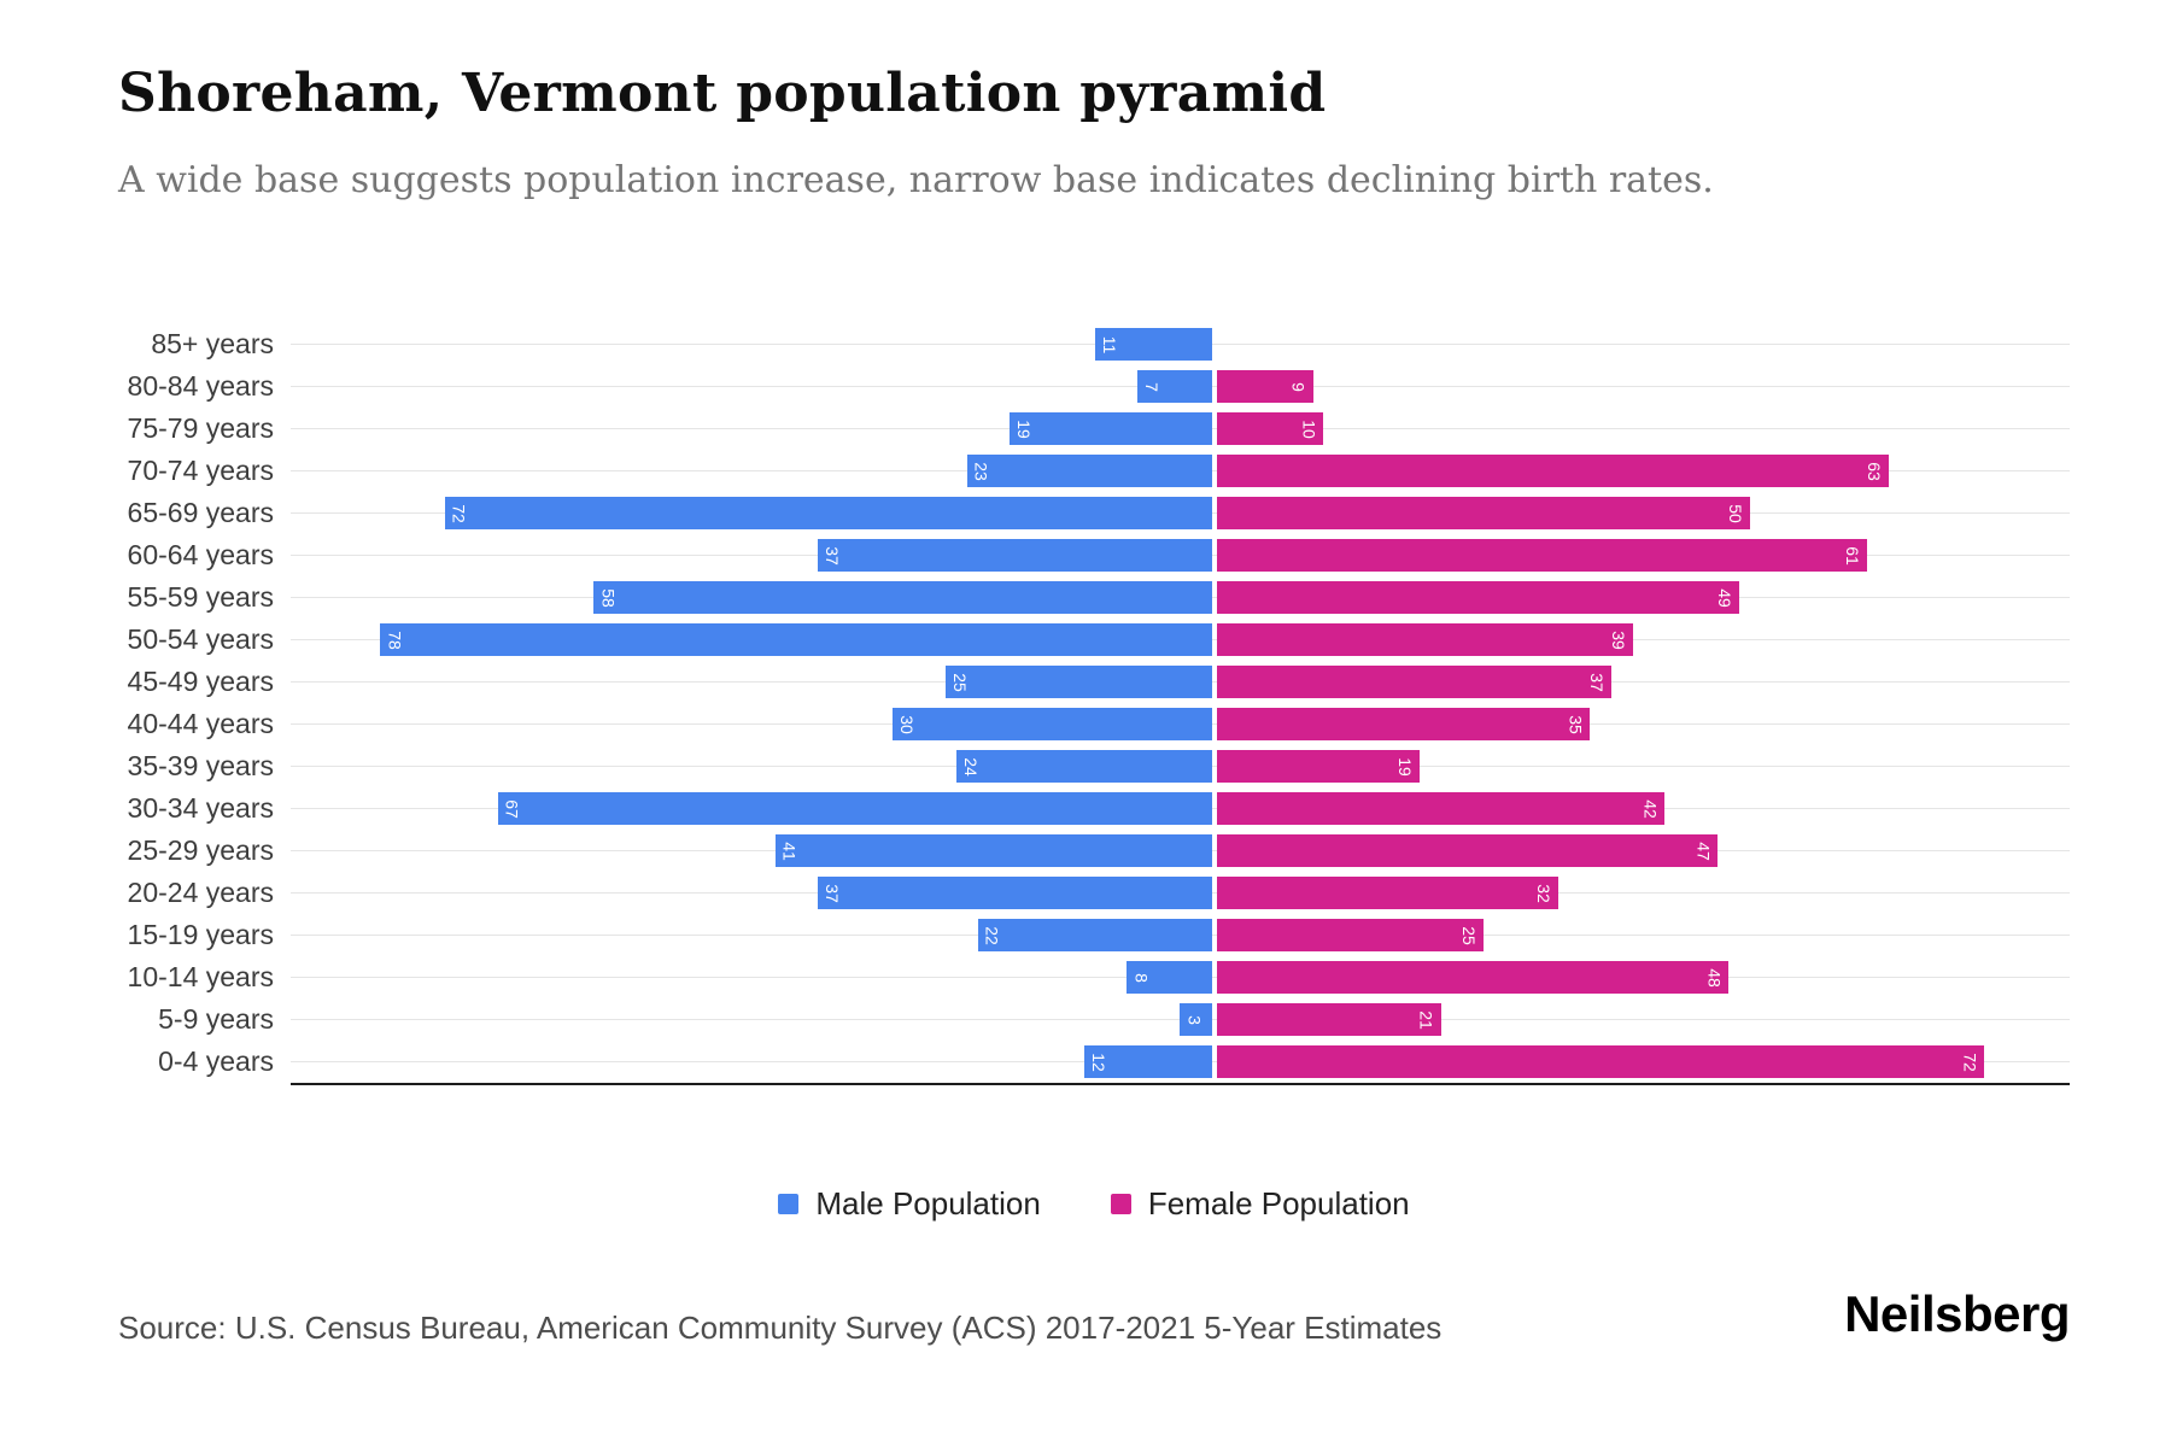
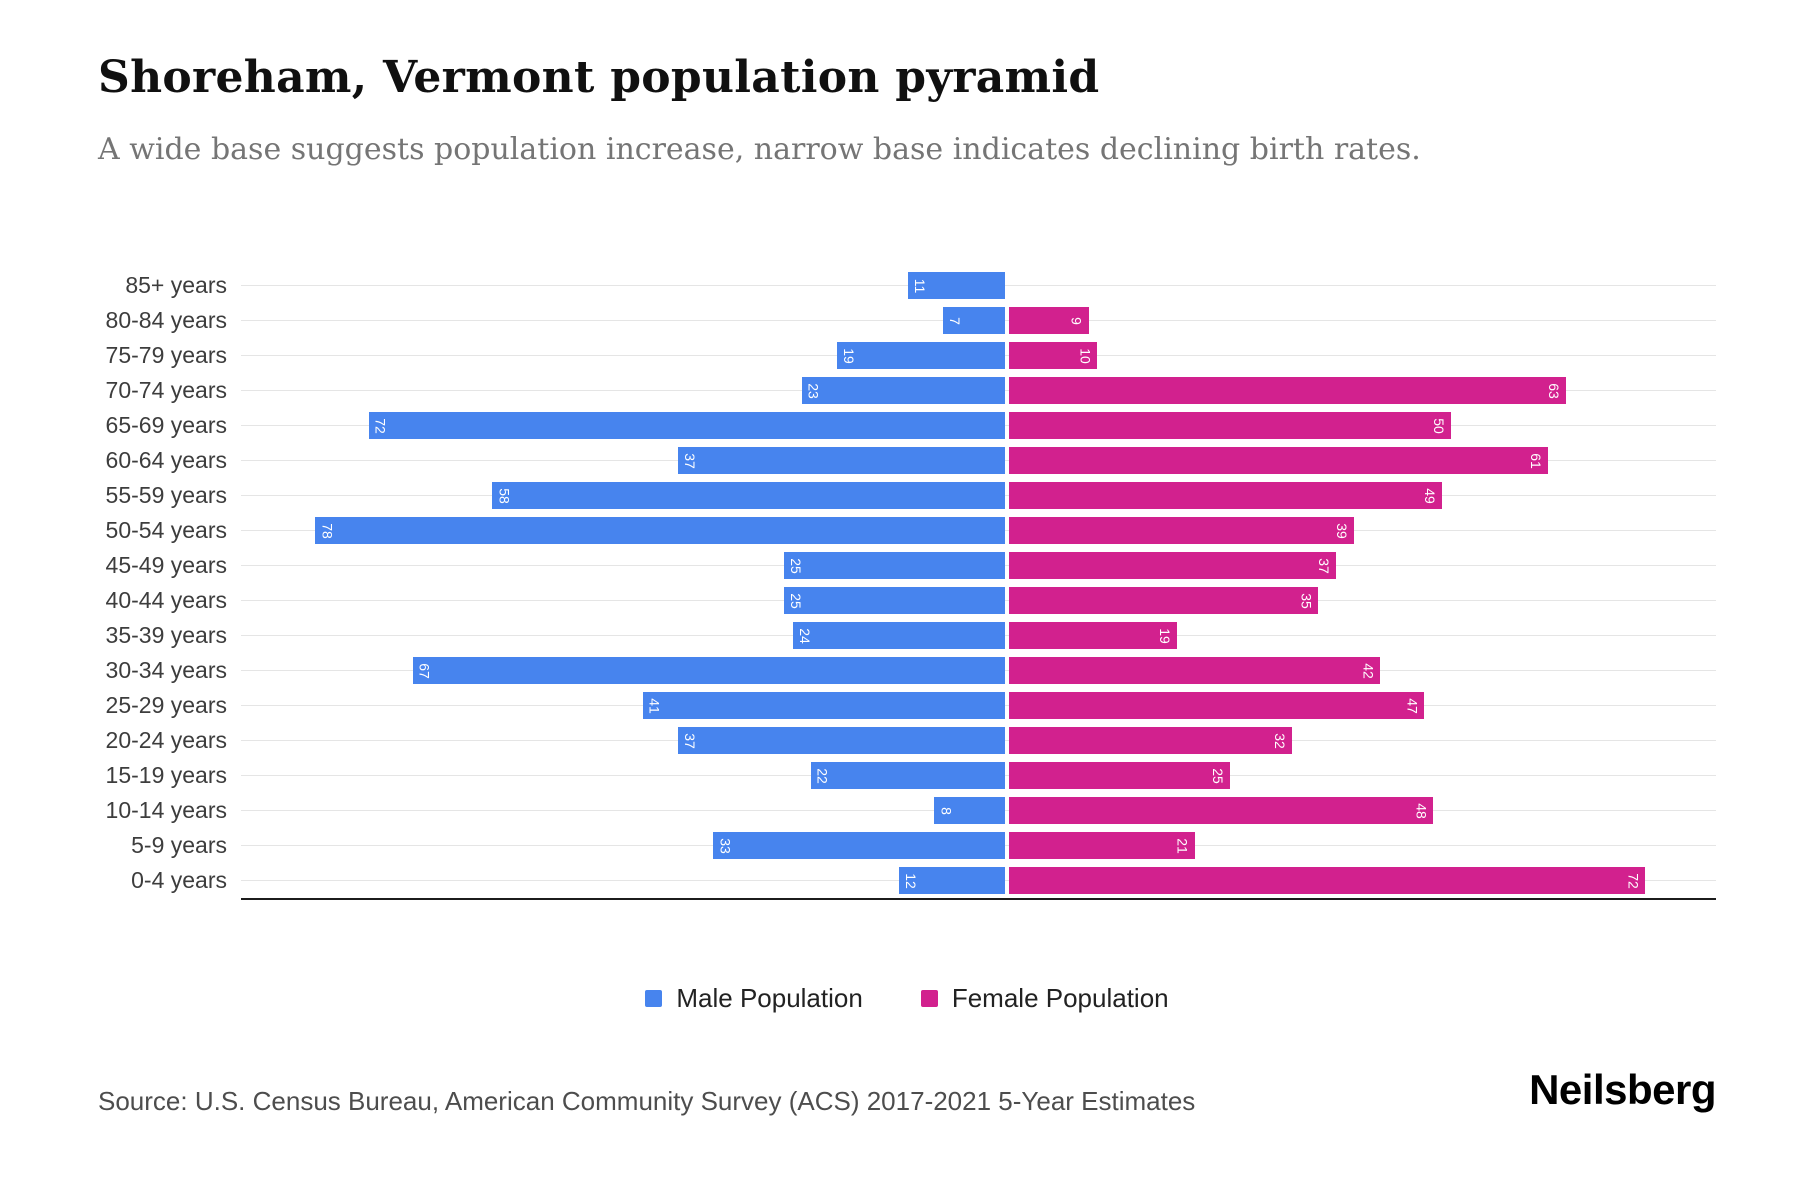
Male Population/40-44 years: 30 -> 25
Male Population/5-9 years: 3 -> 33
